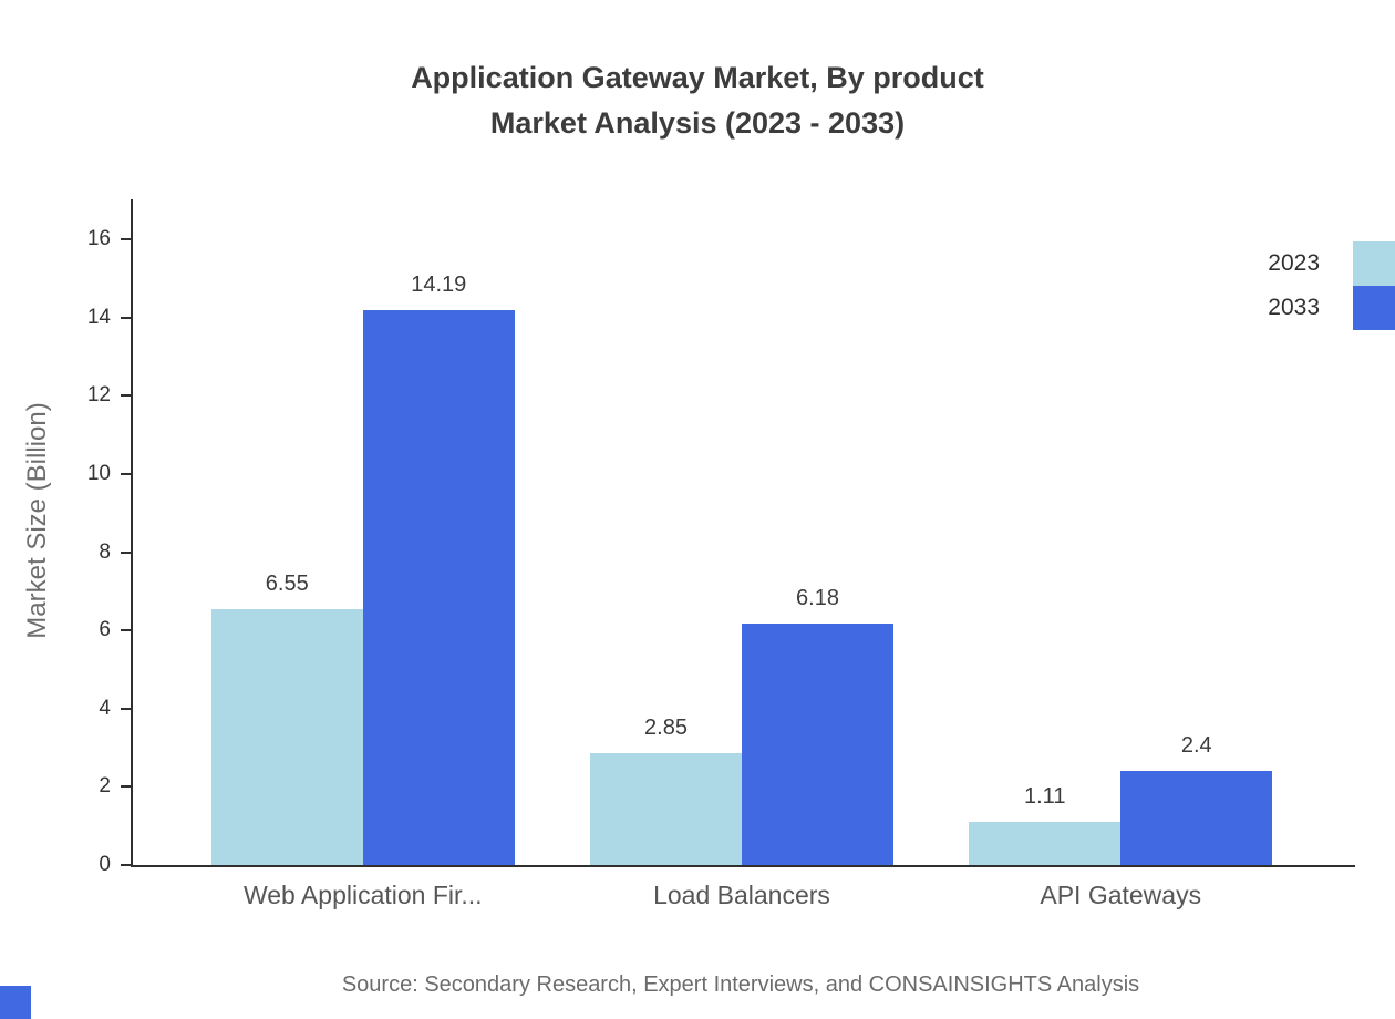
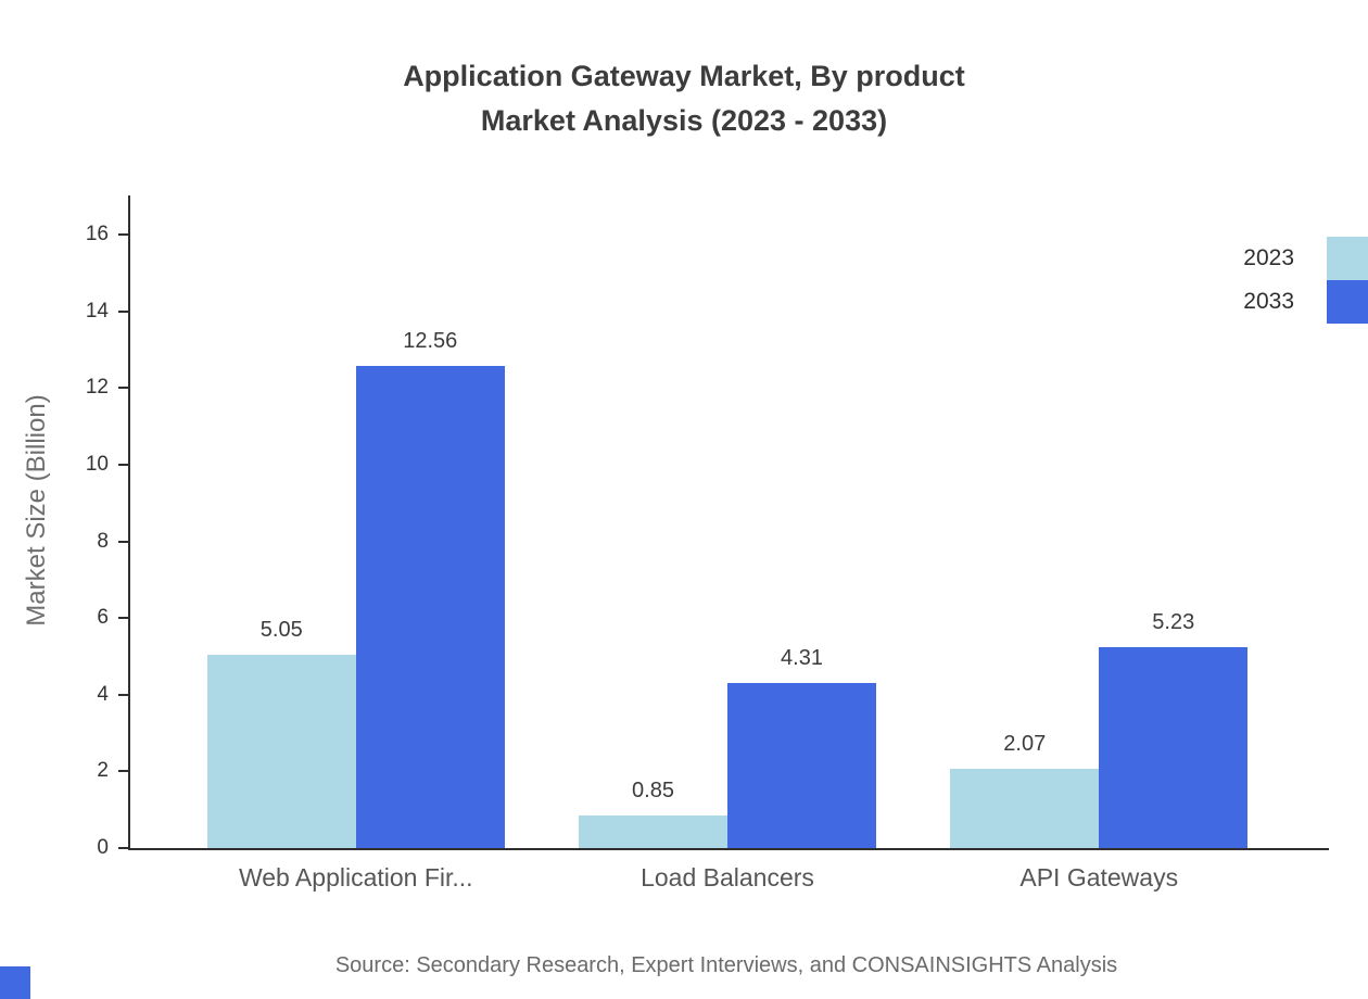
2023/Web Application Fir...: 6.55 -> 5.05
2033/Web Application Fir...: 14.19 -> 12.56
2023/Load Balancers: 2.85 -> 0.85
2033/Load Balancers: 6.18 -> 4.31
2023/API Gateways: 1.11 -> 2.07
2033/API Gateways: 2.4 -> 5.23
